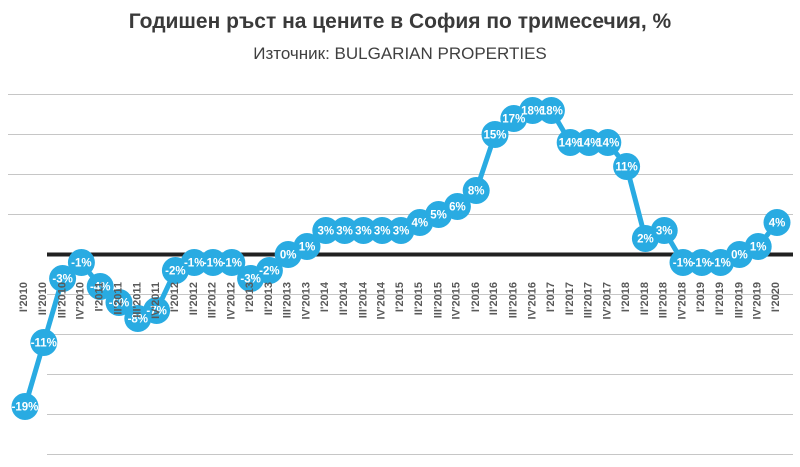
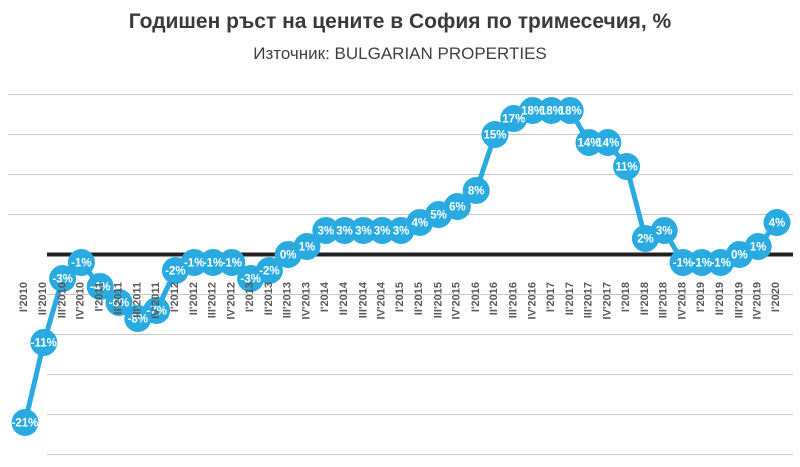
I'2010: -19% -> -21%
II'2017: 14% -> 18%
